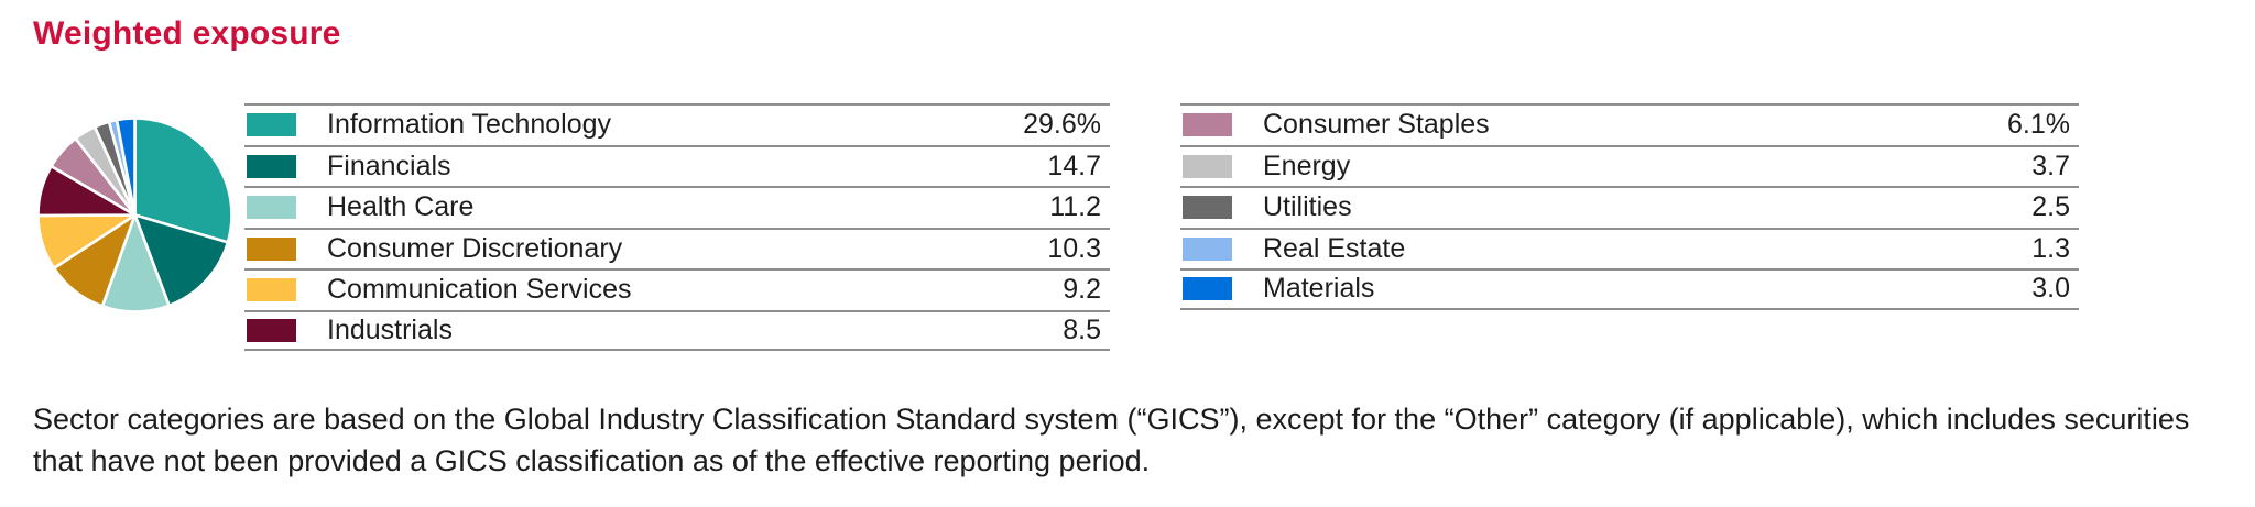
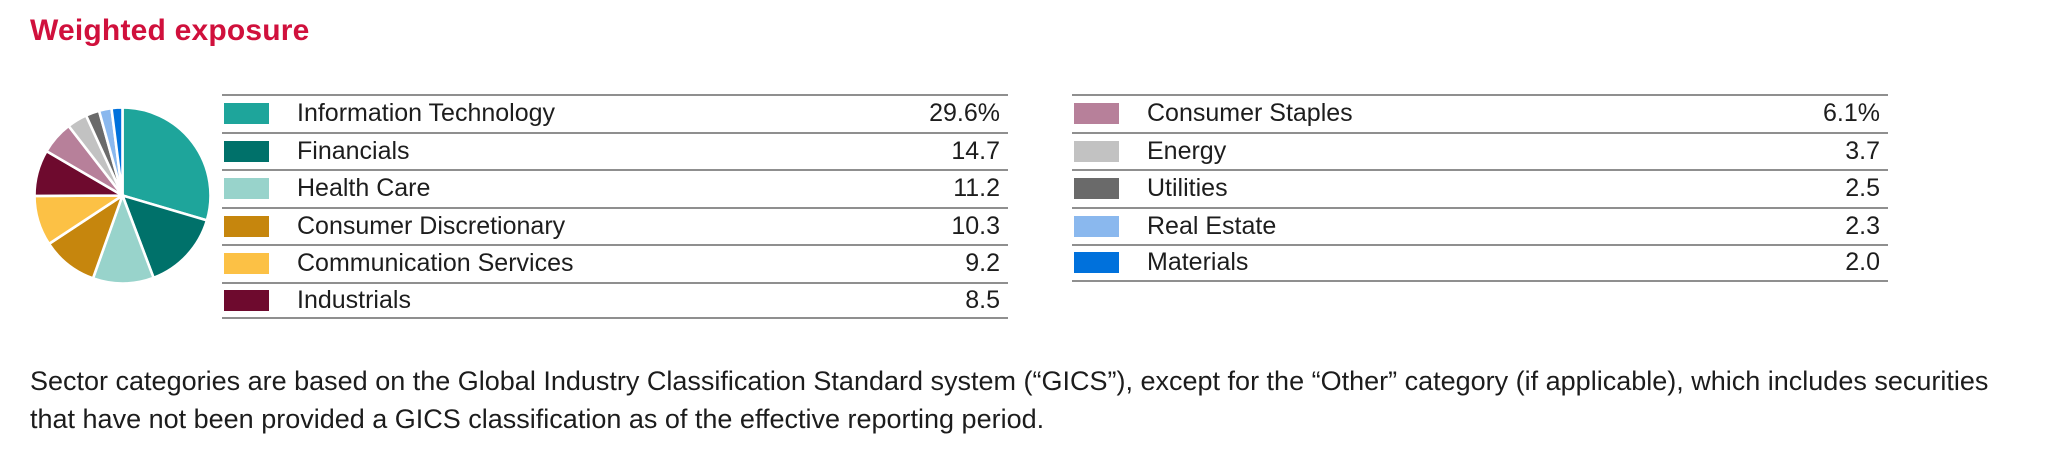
Real Estate: 1.3 -> 2.3
Materials: 3.0 -> 2.0
